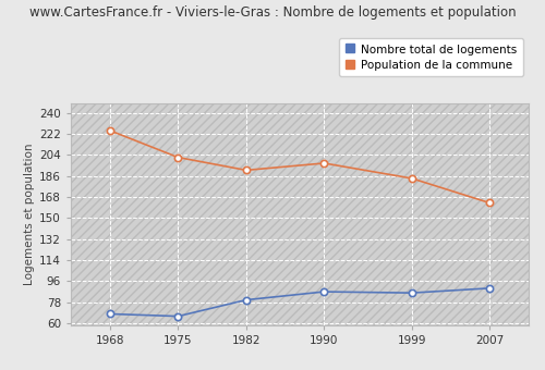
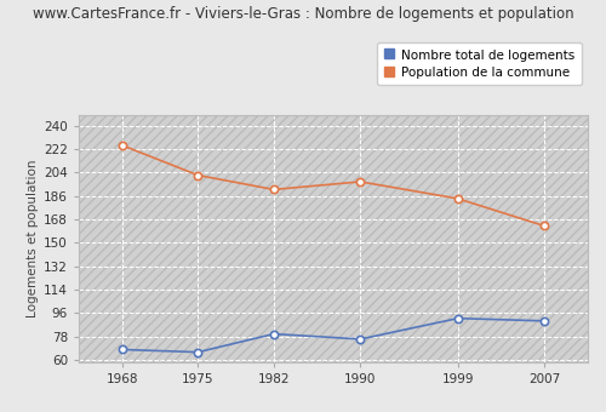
Nombre total de logements/1990: 87 -> 76
Nombre total de logements/1999: 86 -> 92
